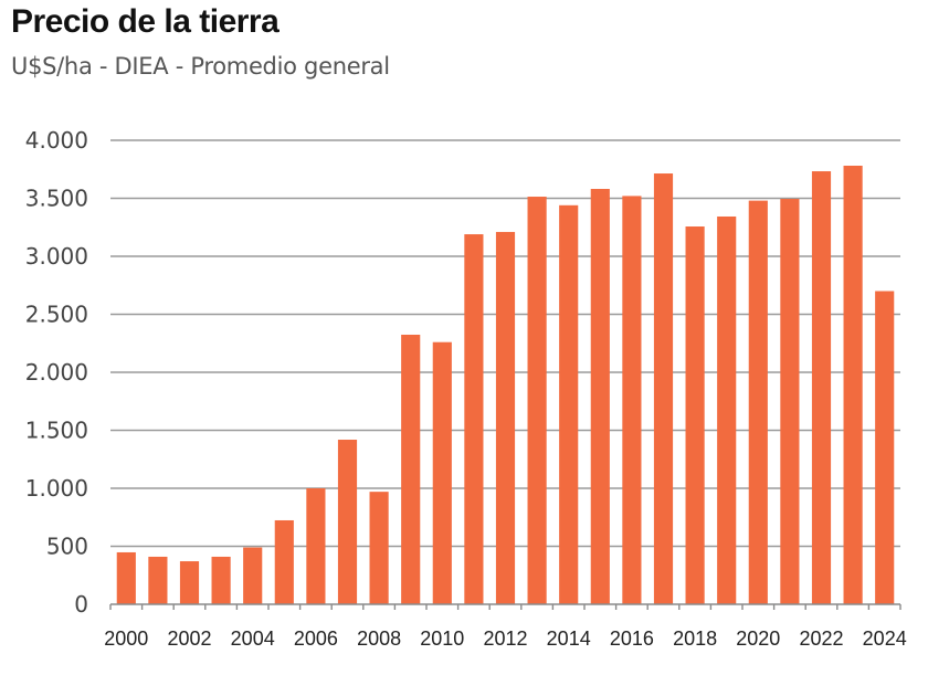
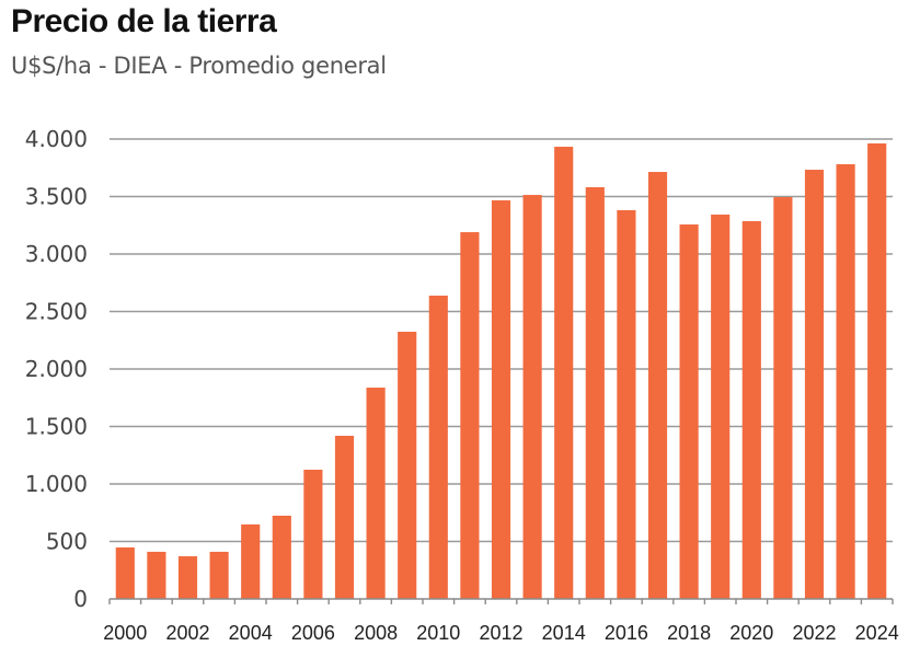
2004: 490 -> 650
2006: 1000 -> 1120
2008: 970 -> 1840
2010: 2260 -> 2640
2012: 3210 -> 3470
2014: 3440 -> 3930
2016: 3520 -> 3380
2020: 3480 -> 3290
2024: 2700 -> 3960
